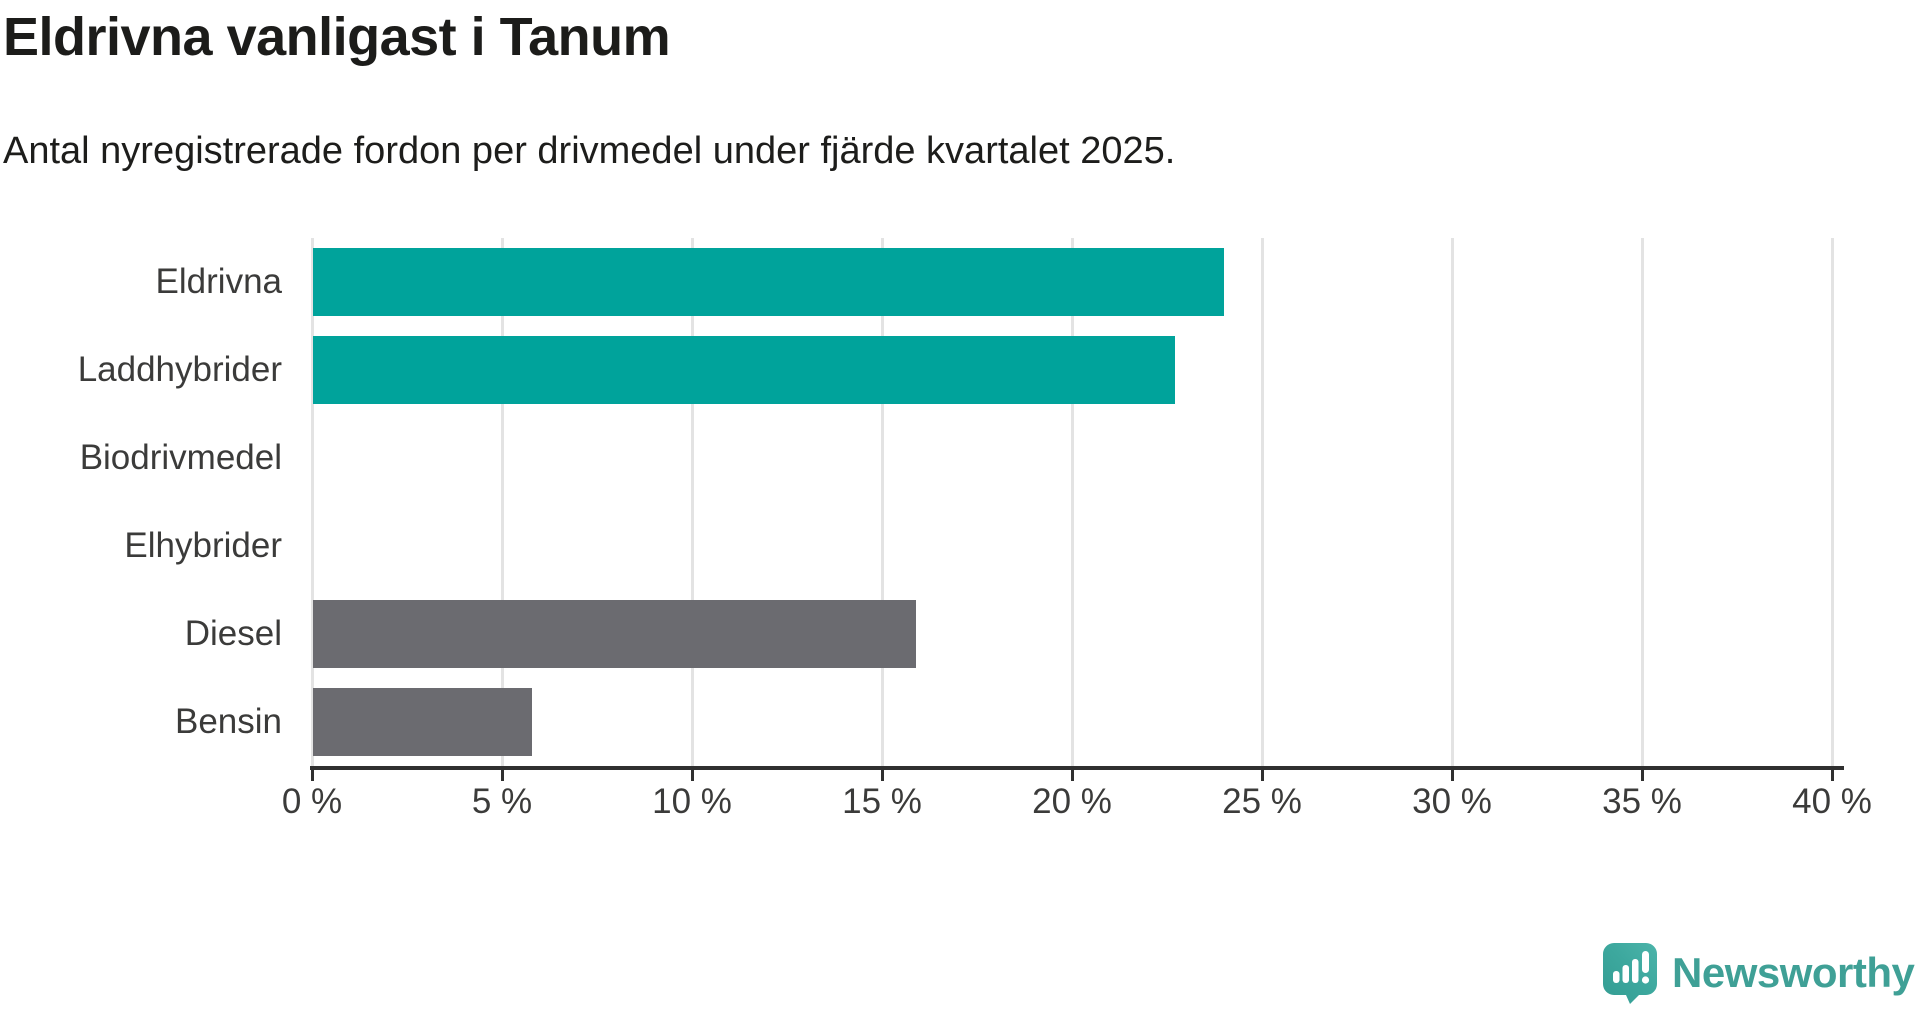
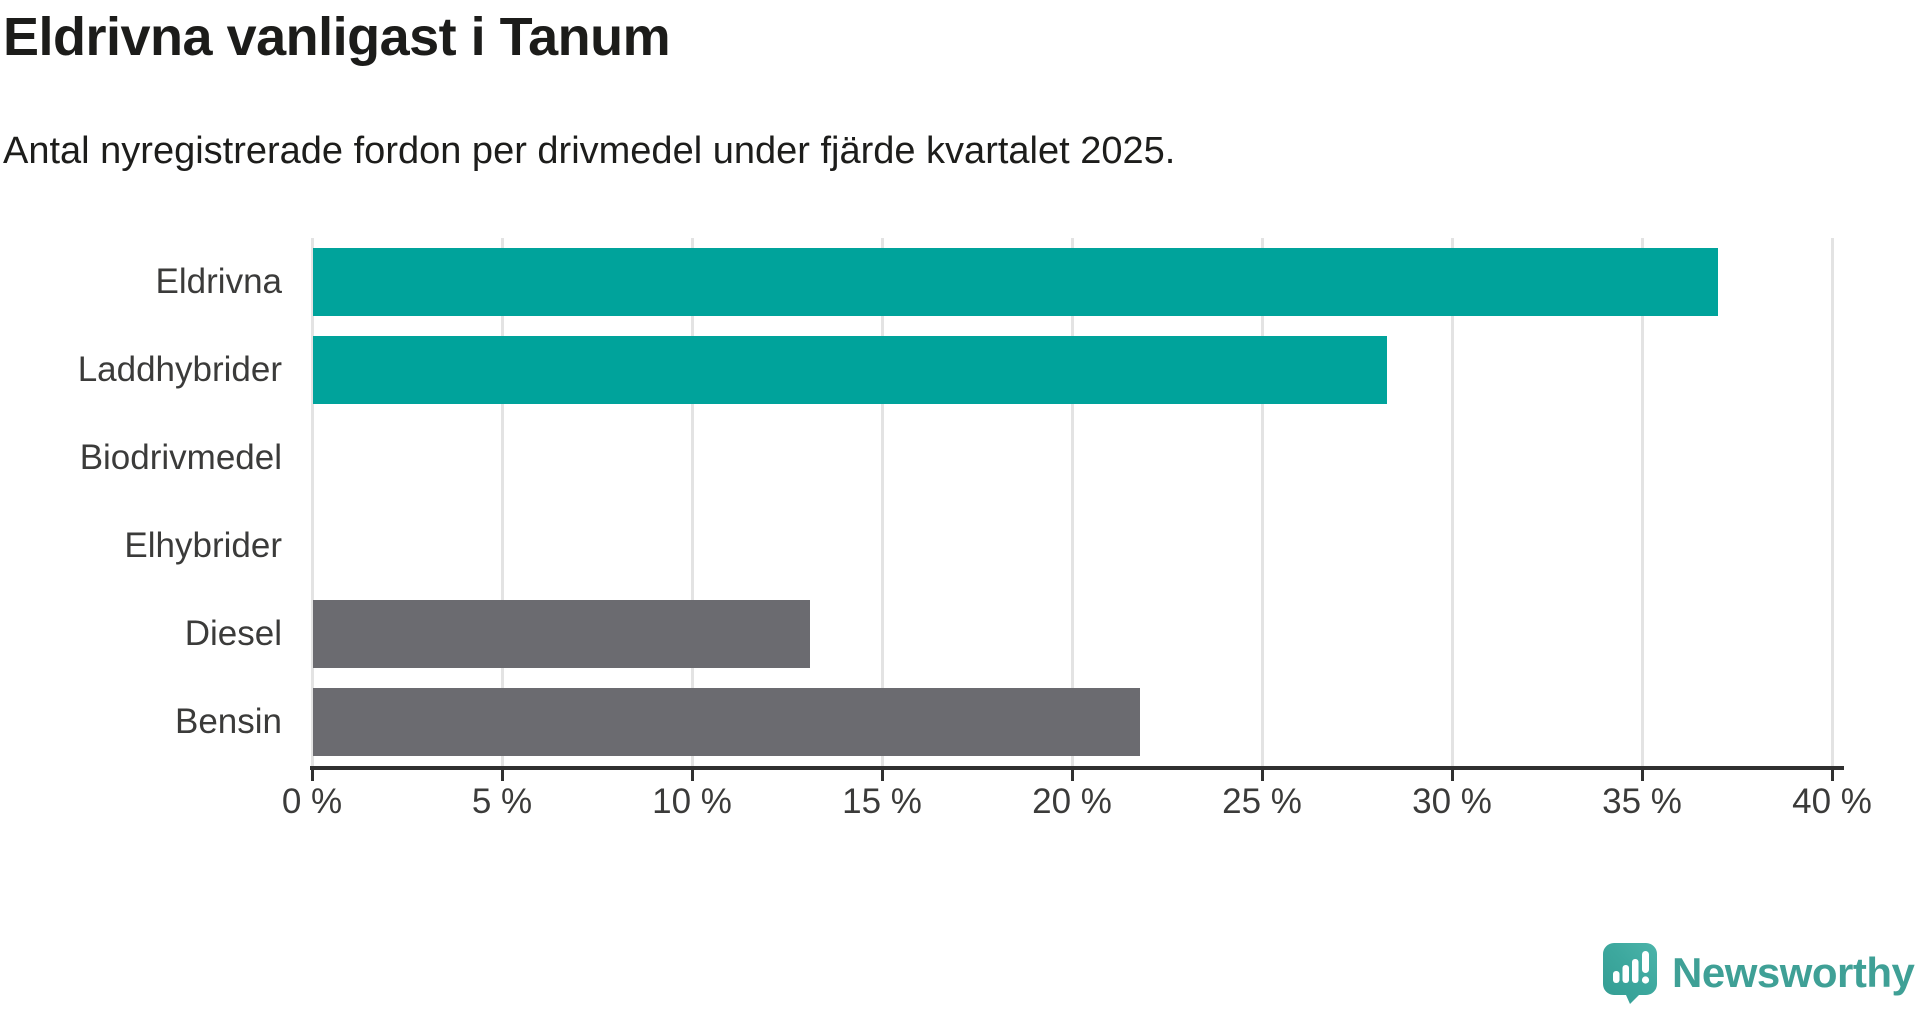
Eldrivna: 24.0% -> 37.0%
Laddhybrider: 22.7% -> 28.3%
Diesel: 15.9% -> 13.1%
Bensin: 5.8% -> 21.8%
